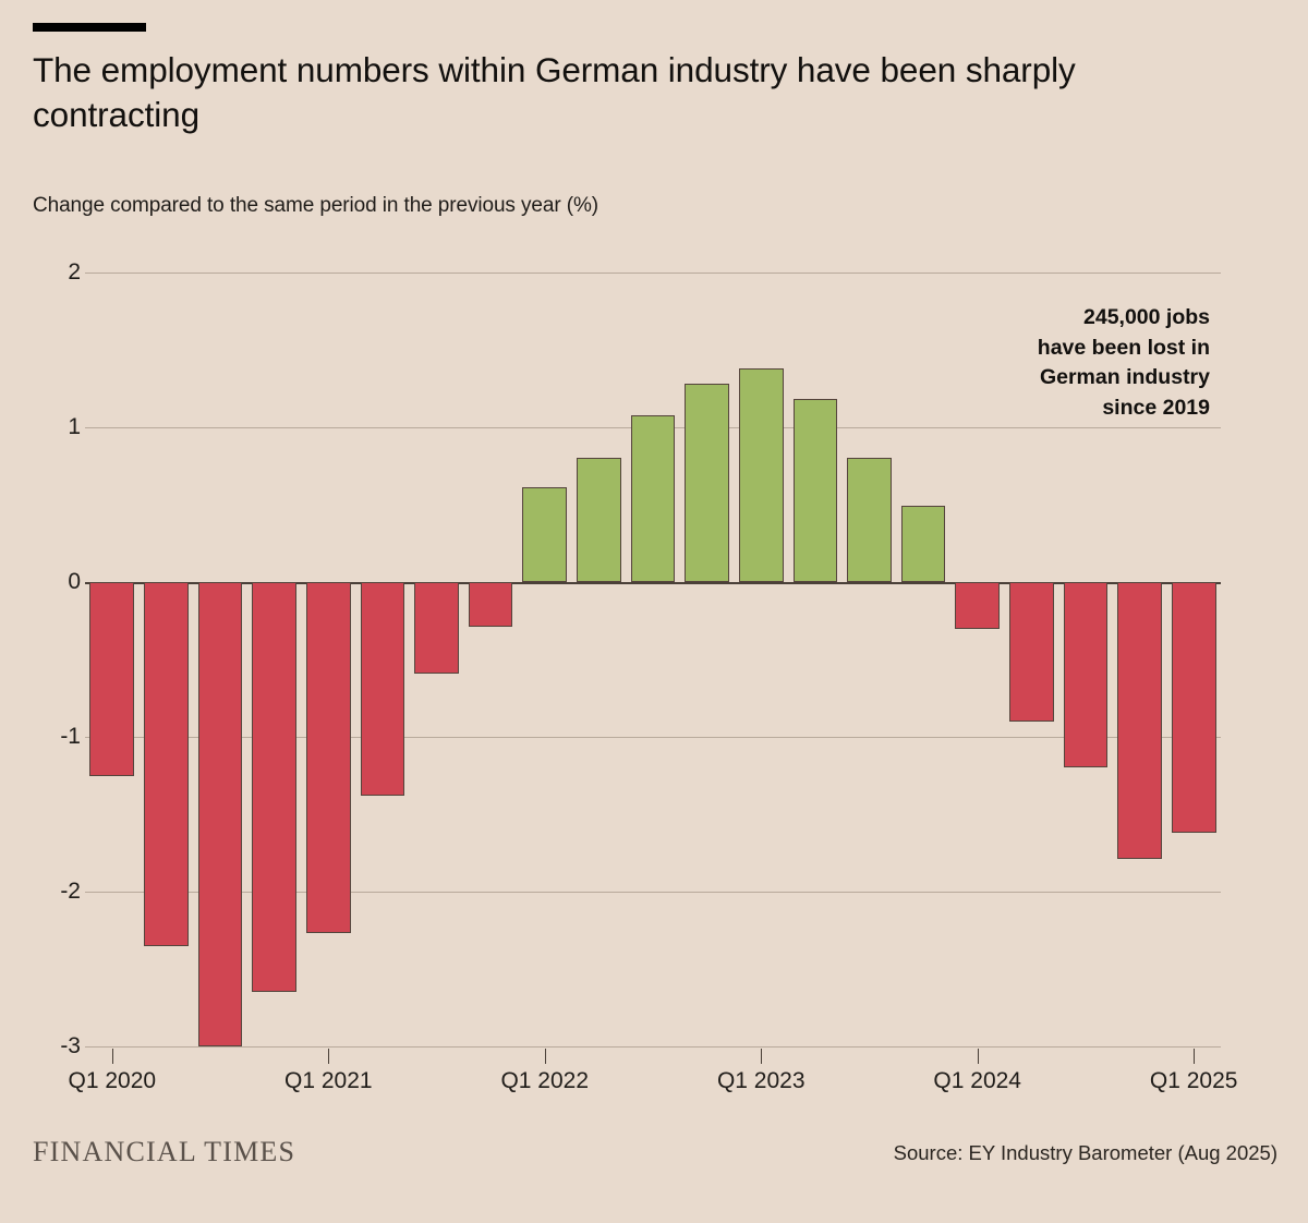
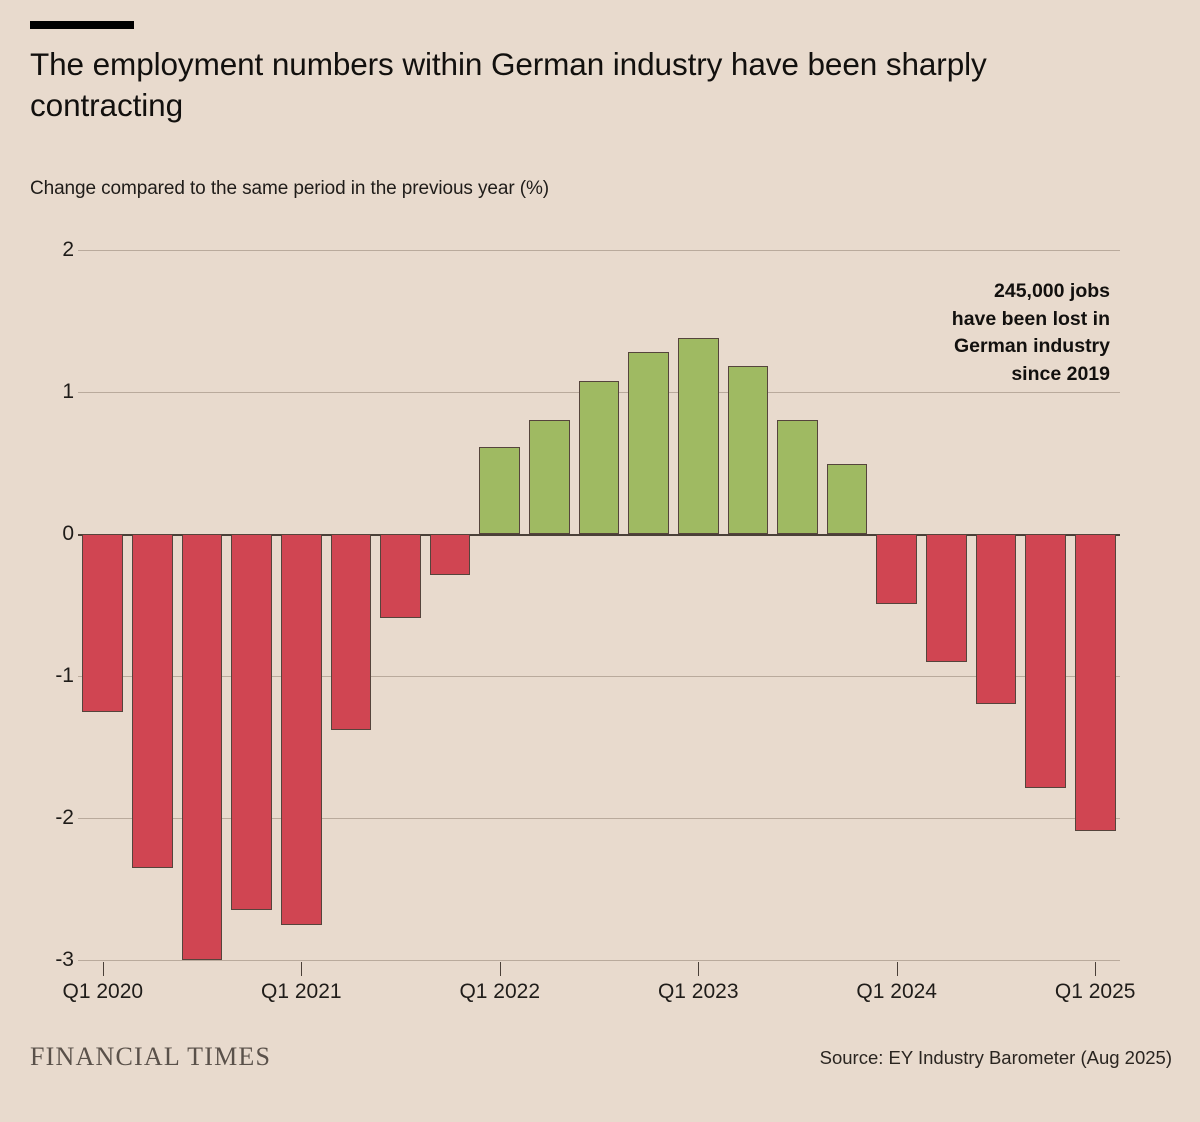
Q1 2021: -2.27 -> -2.75
Q1 2024: -0.30 -> -0.49
Q1 2025: -1.62 -> -2.09
